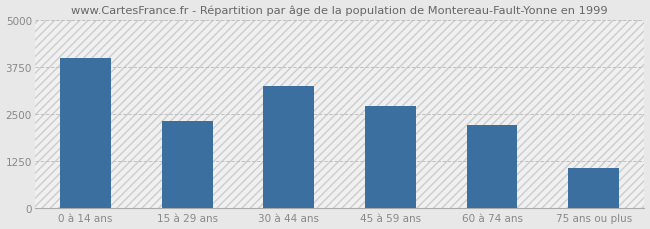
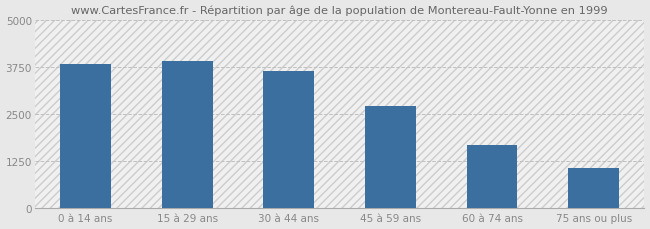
0 à 14 ans: 4000 -> 3820
15 à 29 ans: 2300 -> 3900
30 à 44 ans: 3250 -> 3630
60 à 74 ans: 2200 -> 1680
